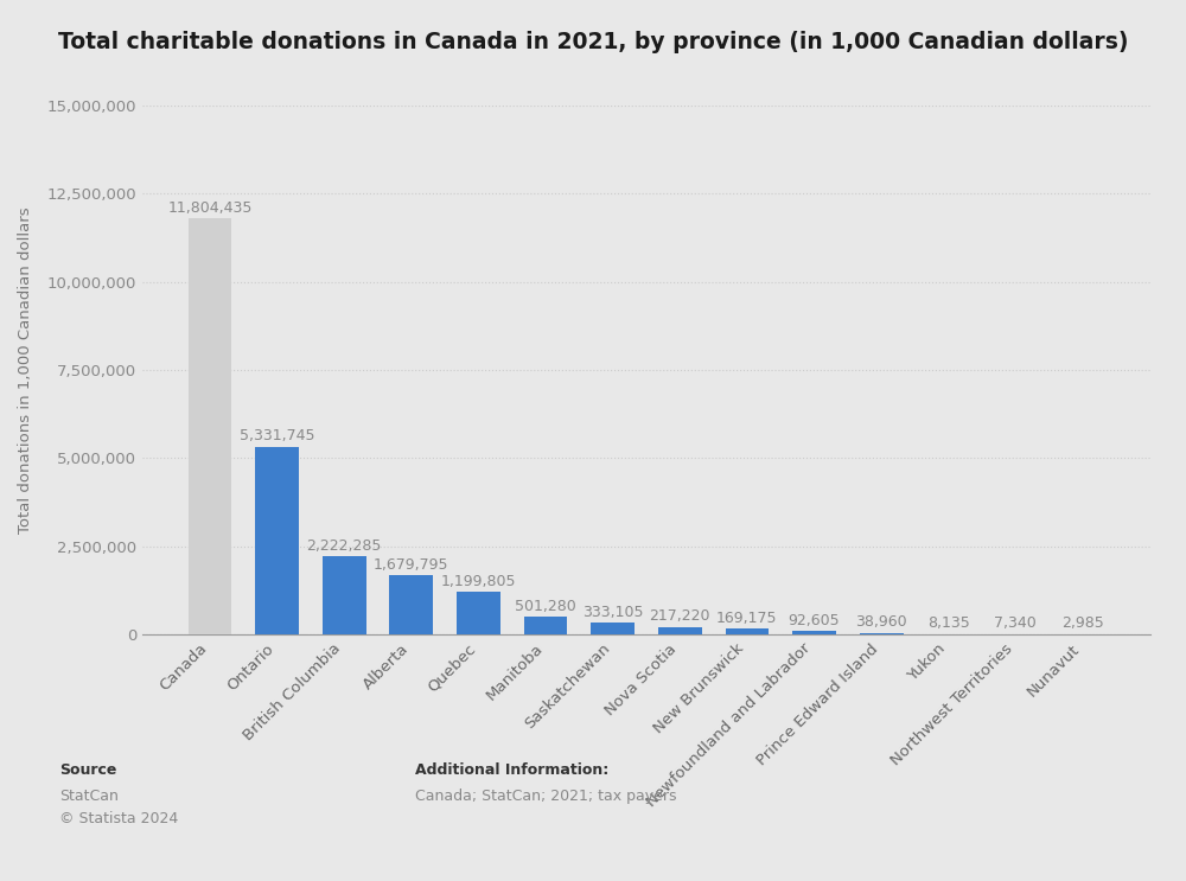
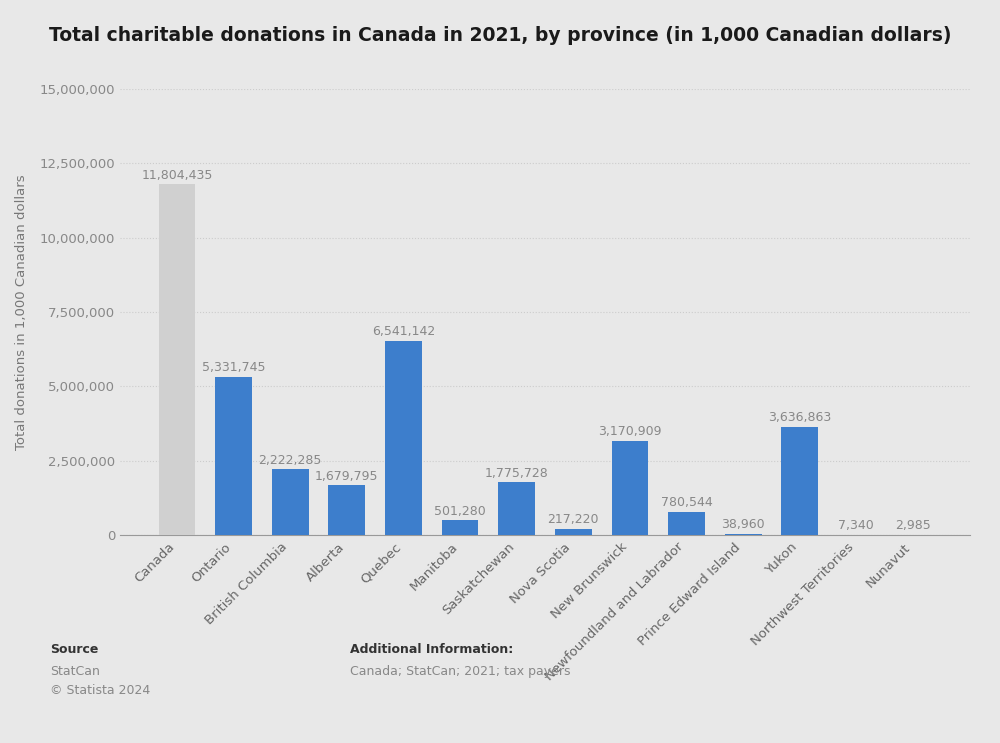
Quebec: 1,199,805 -> 6,541,142
Saskatchewan: 333,105 -> 1,775,728
New Brunswick: 169,175 -> 3,170,909
Newfoundland and Labrador: 92,605 -> 780,544
Yukon: 8,135 -> 3,636,863
